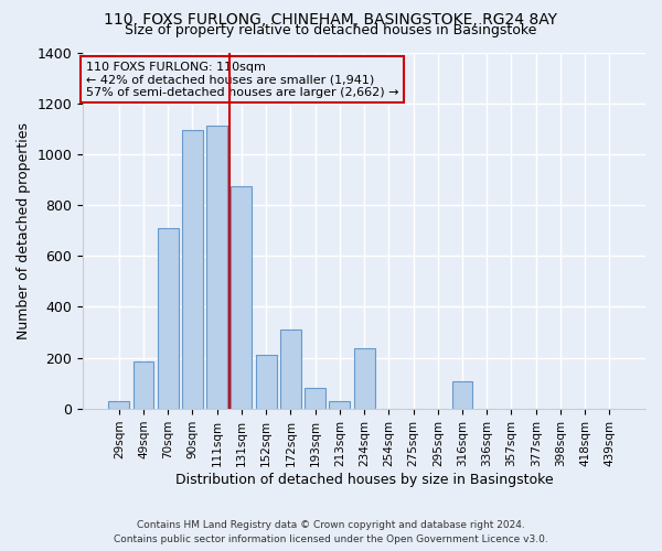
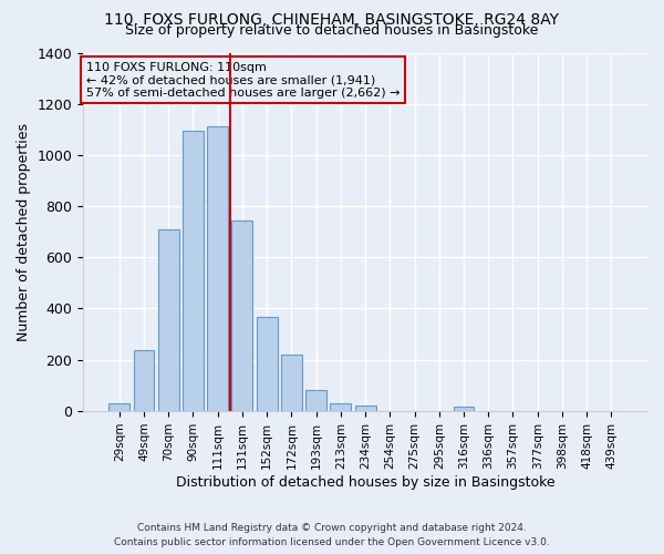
49sqm: 185 -> 235
131sqm: 875 -> 745
152sqm: 210 -> 365
172sqm: 310 -> 220
234sqm: 235 -> 20
316sqm: 105 -> 15
